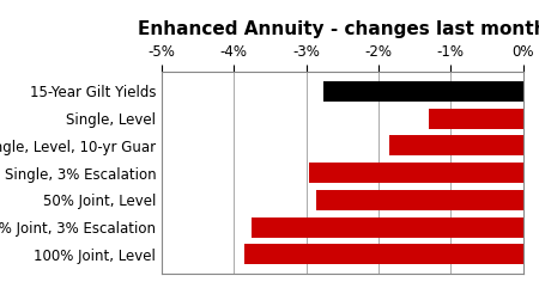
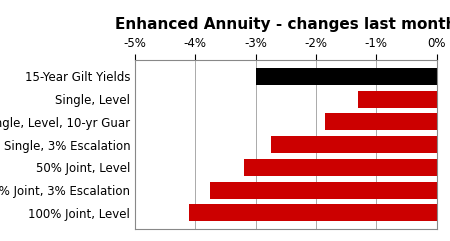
15-Year Gilt Yields: -2.76% -> -3.00%
Single, 3% Escalation: -2.96% -> -2.75%
50% Joint, Level: -2.86% -> -3.20%
100% Joint, Level: -3.86% -> -4.10%
